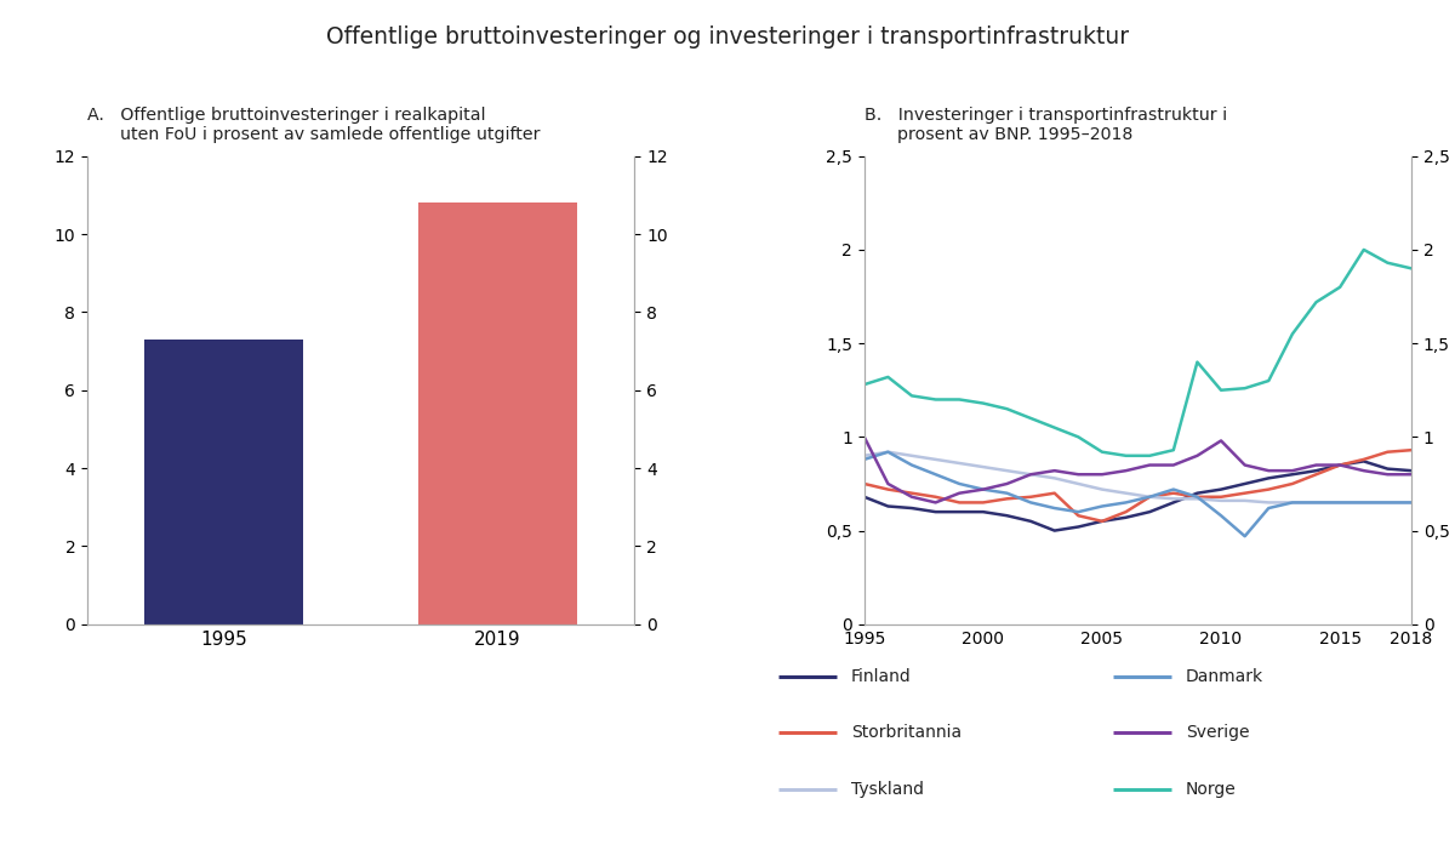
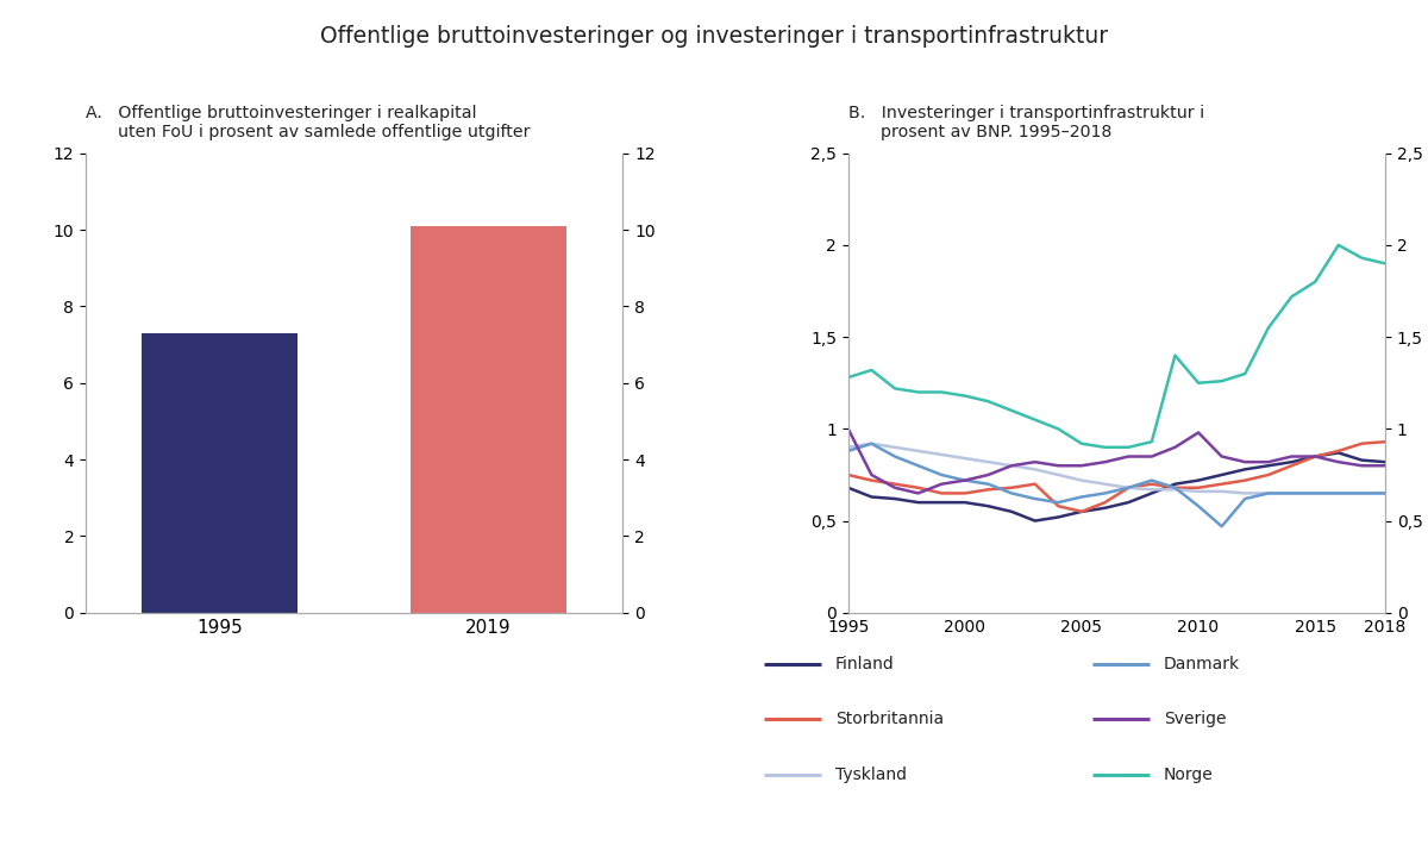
2019: 10.8 -> 10.1
